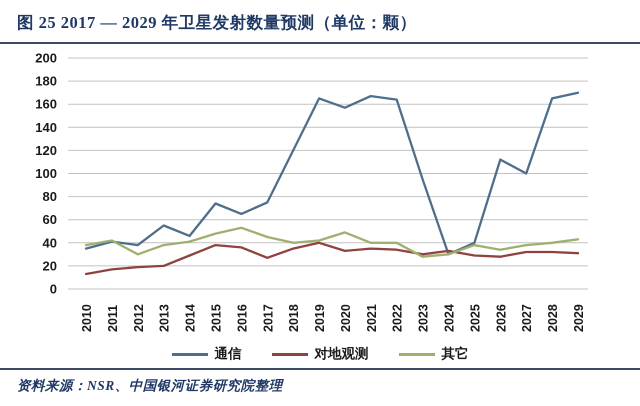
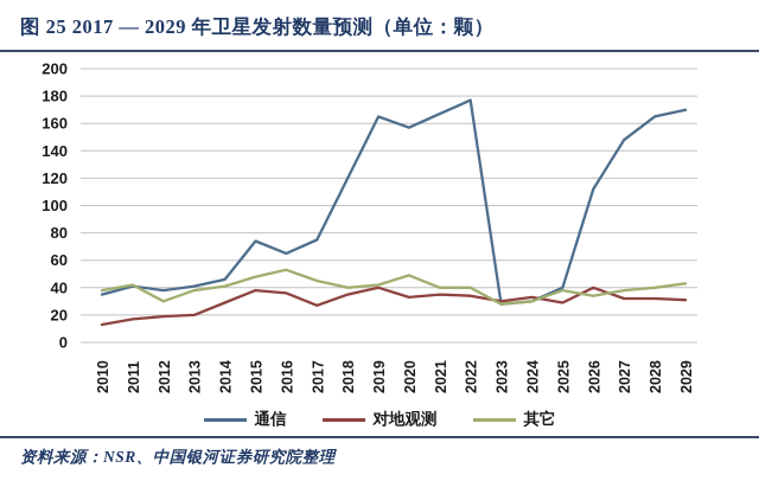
通信/2013: 55 -> 41
通信/2022: 164 -> 177
通信/2023: 95 -> 28
对地观测/2026: 28 -> 40
通信/2027: 100 -> 148
